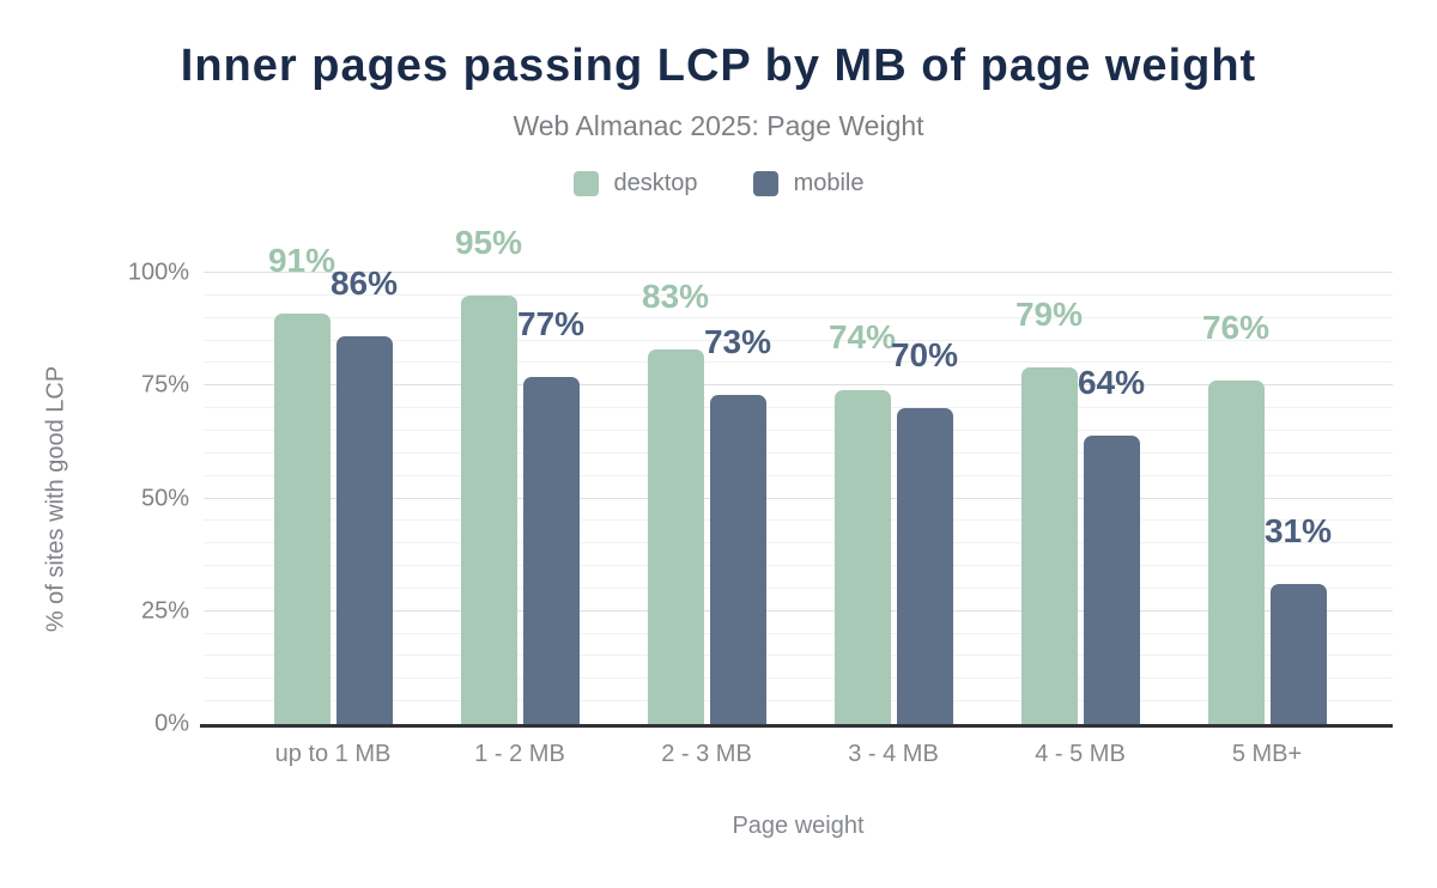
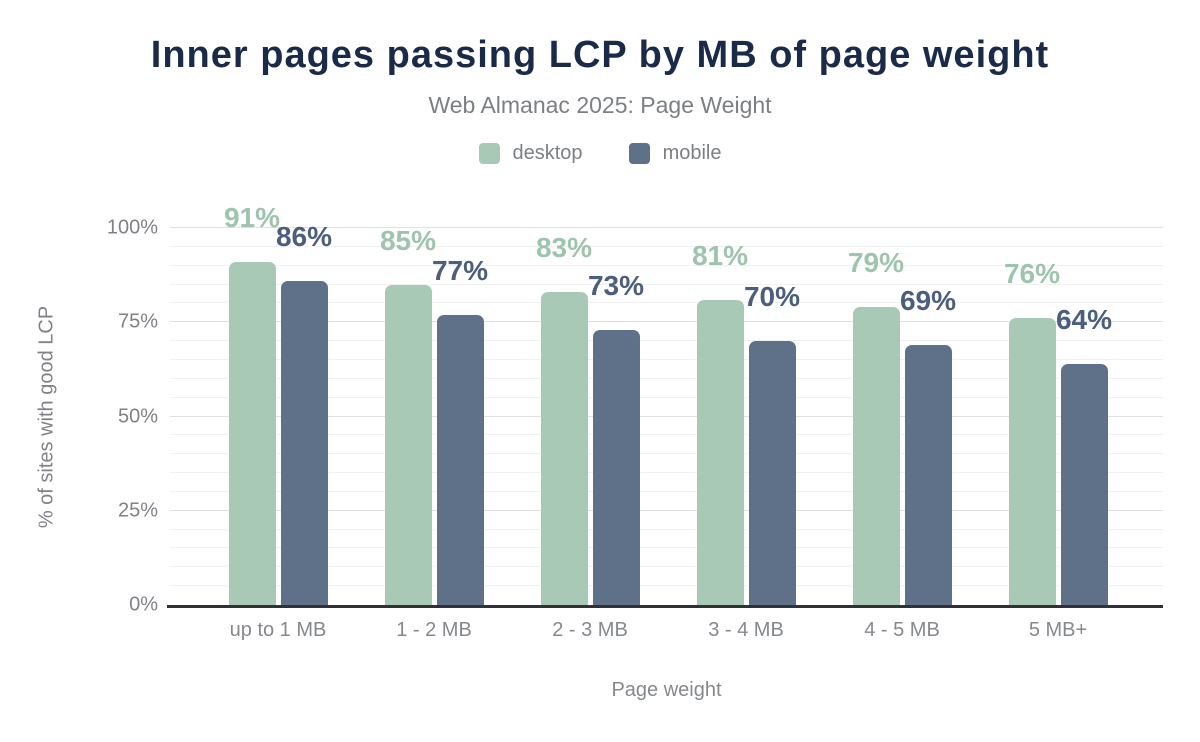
desktop/1 - 2 MB: 95% -> 85%
desktop/3 - 4 MB: 74% -> 81%
mobile/4 - 5 MB: 64% -> 69%
mobile/5 MB+: 31% -> 64%
